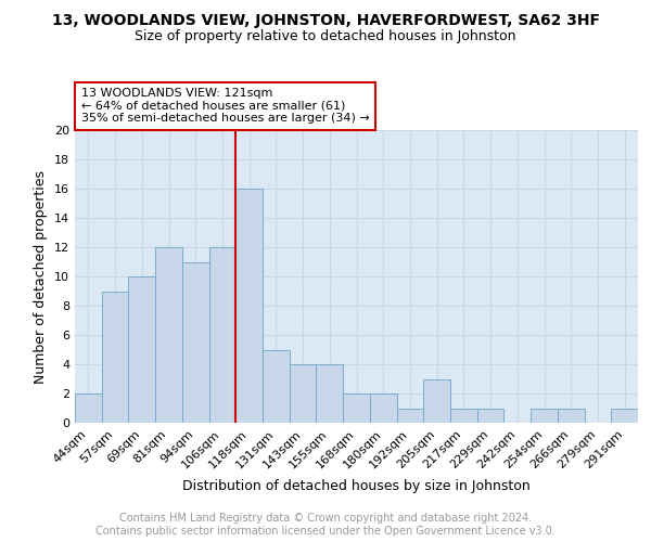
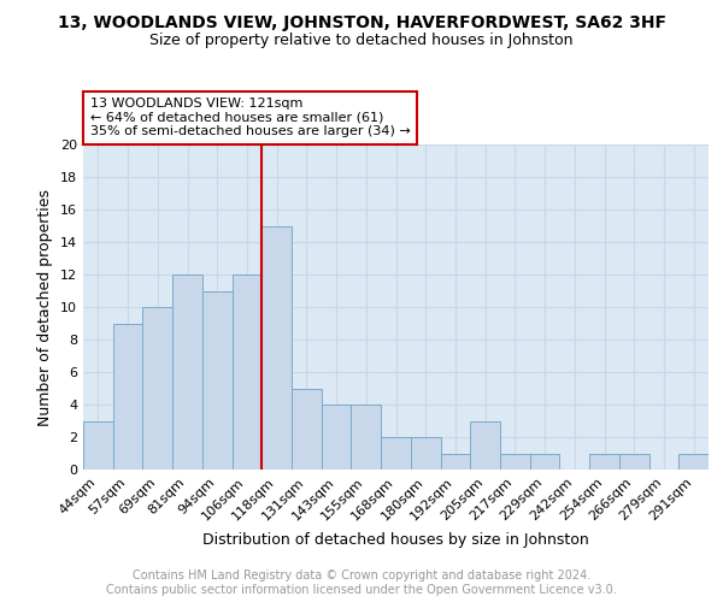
44sqm: 2 -> 3
118sqm: 16 -> 15
